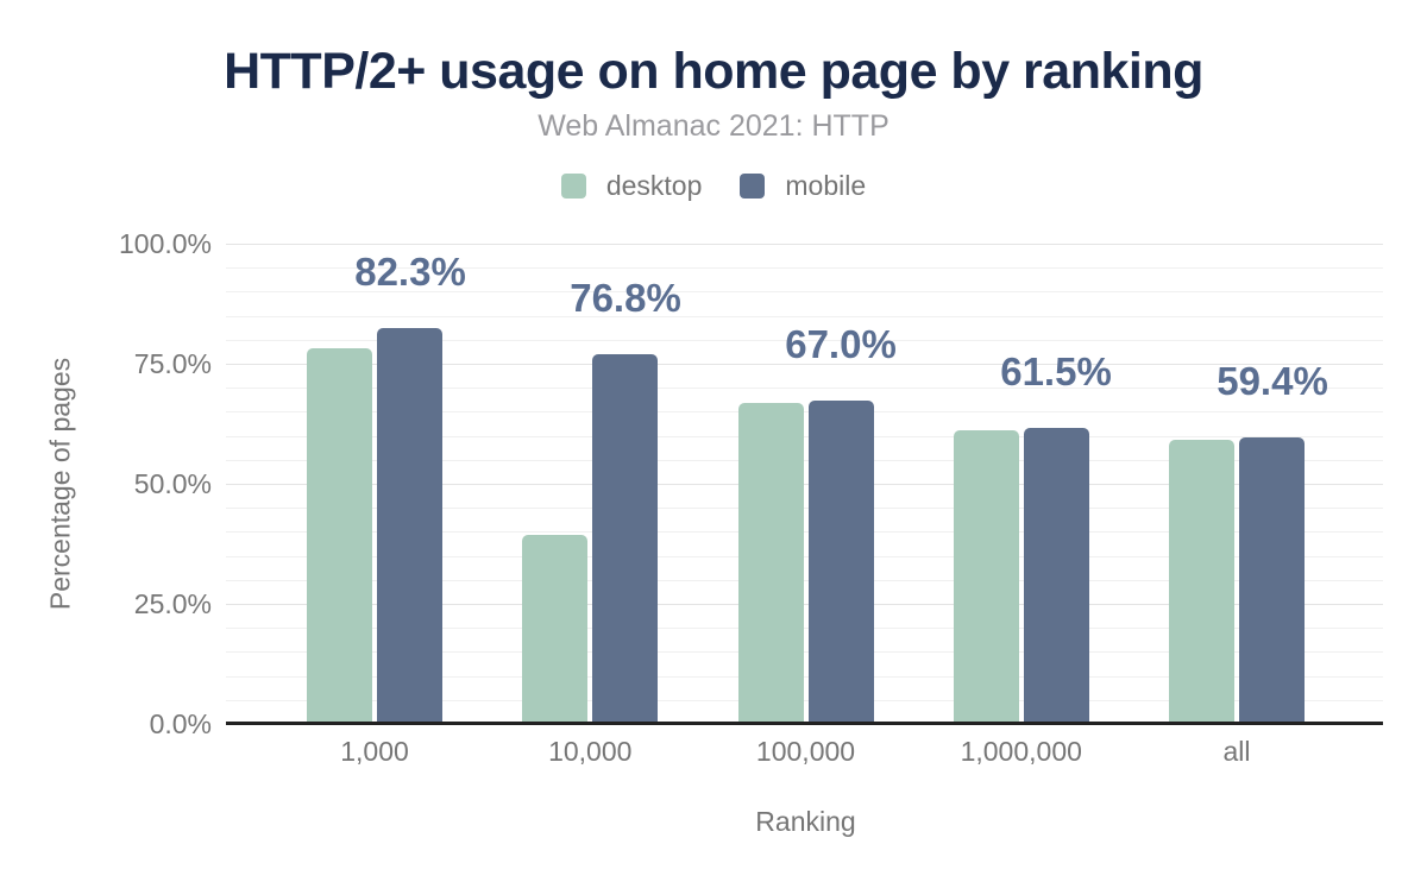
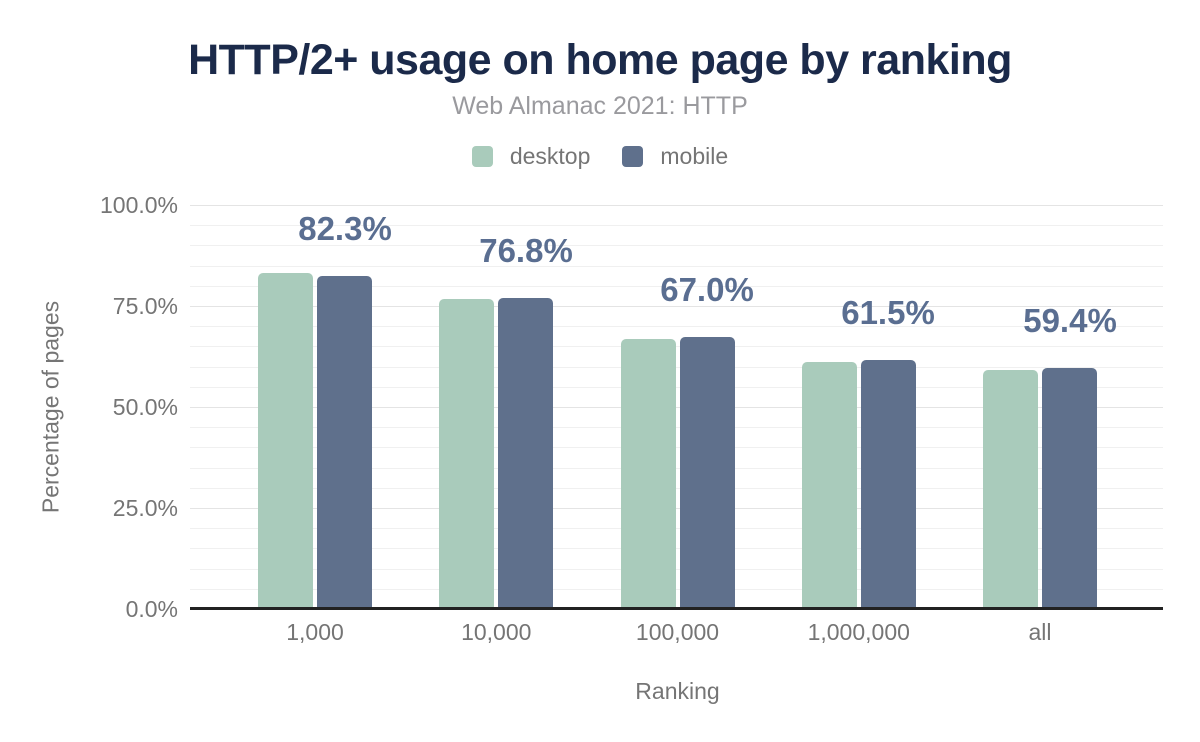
desktop/1,000: 78% -> 83%
desktop/10,000: 39% -> 76%
